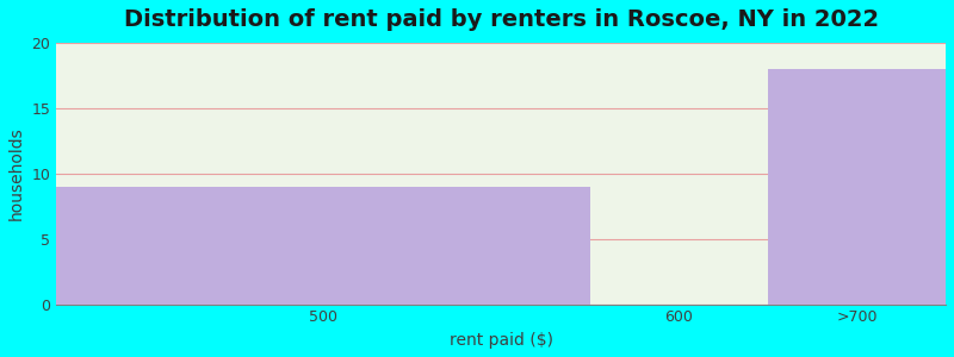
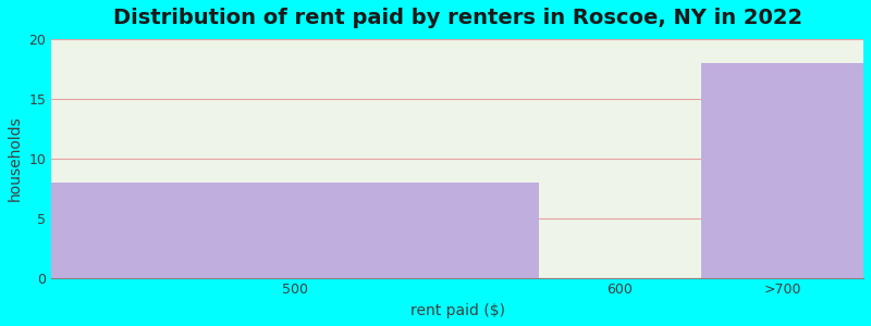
500: 9 -> 8
